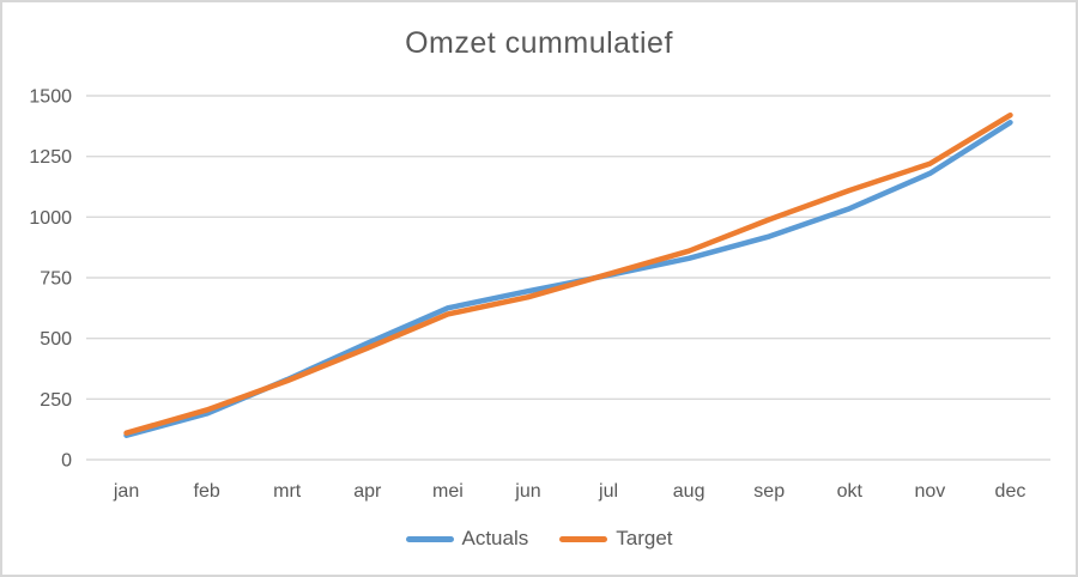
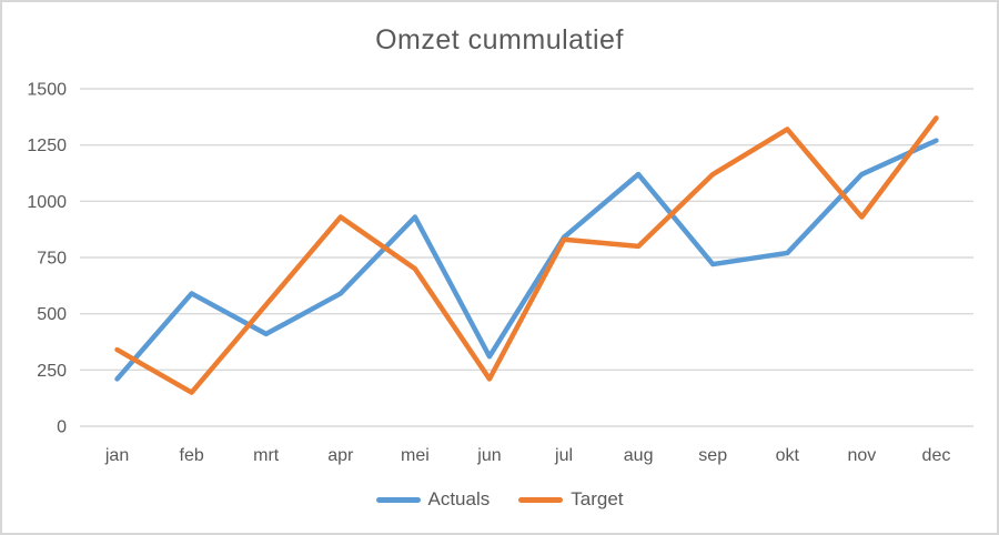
Actuals/jan: 100 -> 210
Target/jan: 110 -> 340
Actuals/feb: 190 -> 590
Target/feb: 200 -> 150
Actuals/mrt: 330 -> 410
Target/mrt: 320 -> 540
Actuals/apr: 480 -> 590
Target/apr: 460 -> 930
Actuals/mei: 620 -> 930
Target/mei: 600 -> 700
Actuals/jun: 700 -> 310
Target/jun: 670 -> 210
Actuals/jul: 760 -> 840
Target/jul: 760 -> 830
Actuals/aug: 830 -> 1120
Target/aug: 860 -> 800
Actuals/sep: 920 -> 720
Target/sep: 990 -> 1120
Actuals/okt: 1040 -> 770
Target/okt: 1110 -> 1320
Actuals/nov: 1180 -> 1120
Target/nov: 1220 -> 930
Actuals/dec: 1390 -> 1270
Target/dec: 1420 -> 1370
